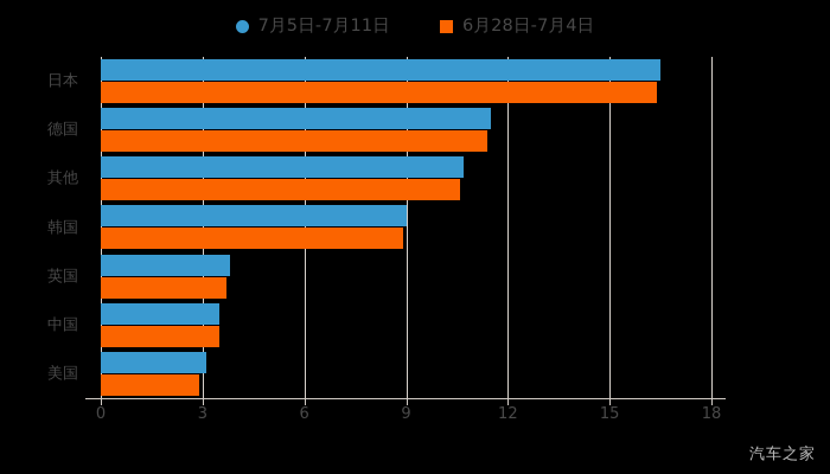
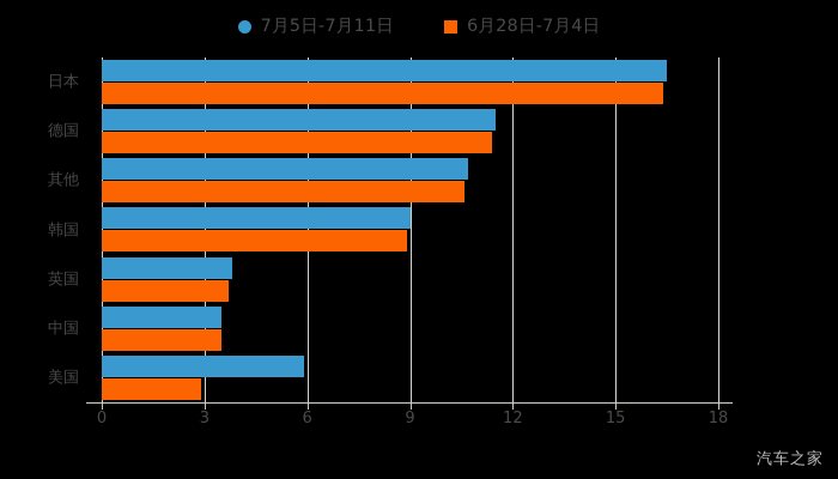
7月5日-7月11日/美国: 3.1 -> 5.9
